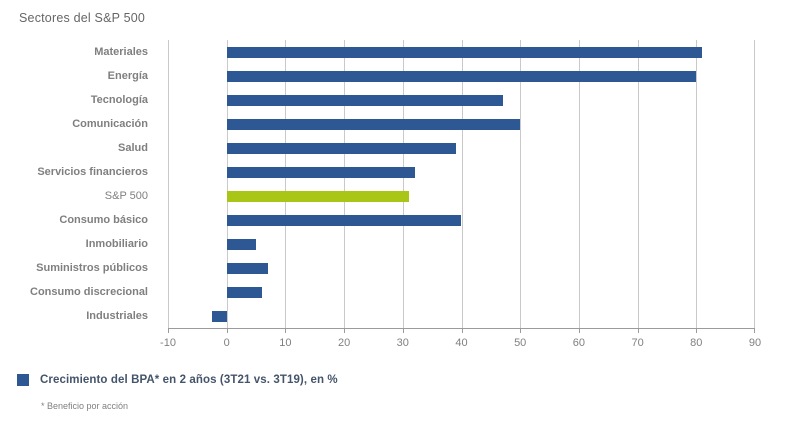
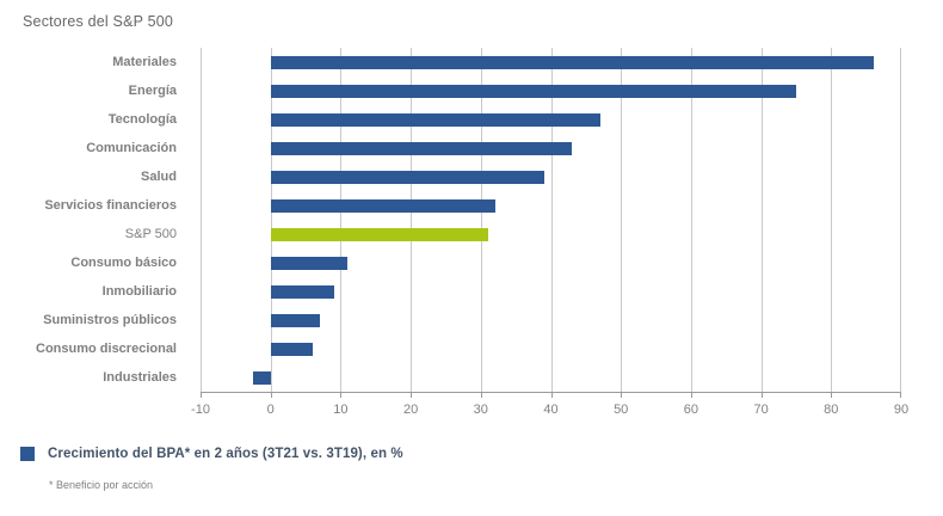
Materiales: 81 -> 86
Energía: 80 -> 75
Comunicación: 50 -> 43
Consumo básico: 40 -> 11
Inmobiliario: 5 -> 9
